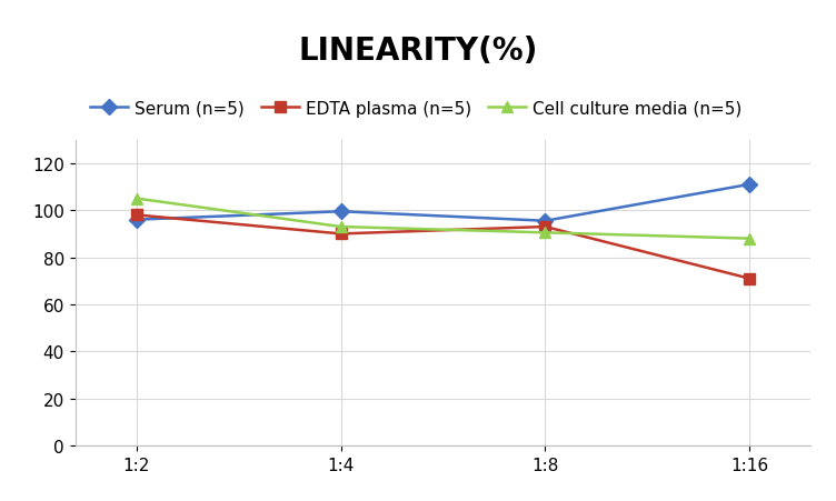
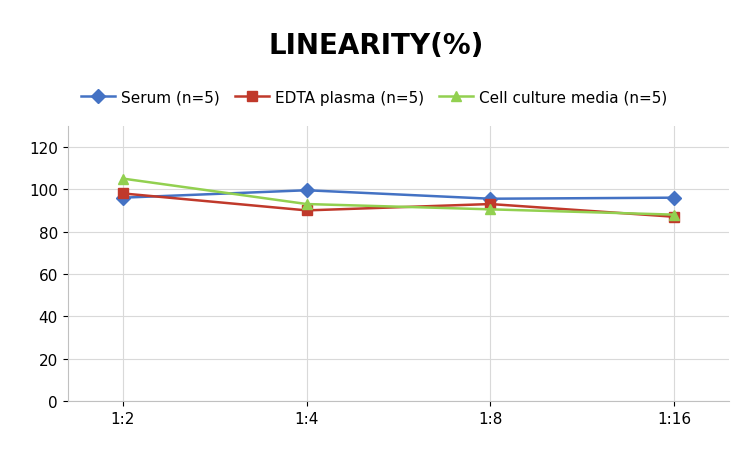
Serum (n=5)/1:16: 111.0 -> 96.0
EDTA plasma (n=5)/1:16: 71 -> 87
